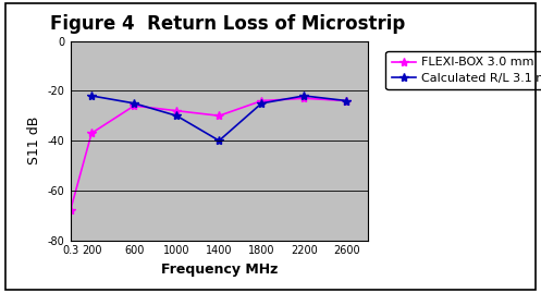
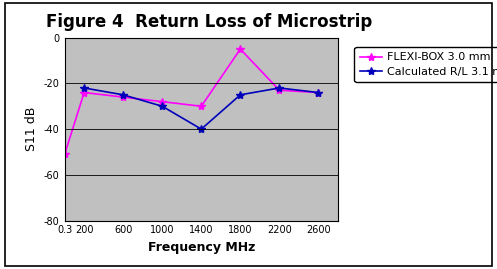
FLEXI-BOX 3.0 mm/0.3: -68 -> -51
FLEXI-BOX 3.0 mm/200: -37 -> -24
FLEXI-BOX 3.0 mm/1800: -24 -> -5
